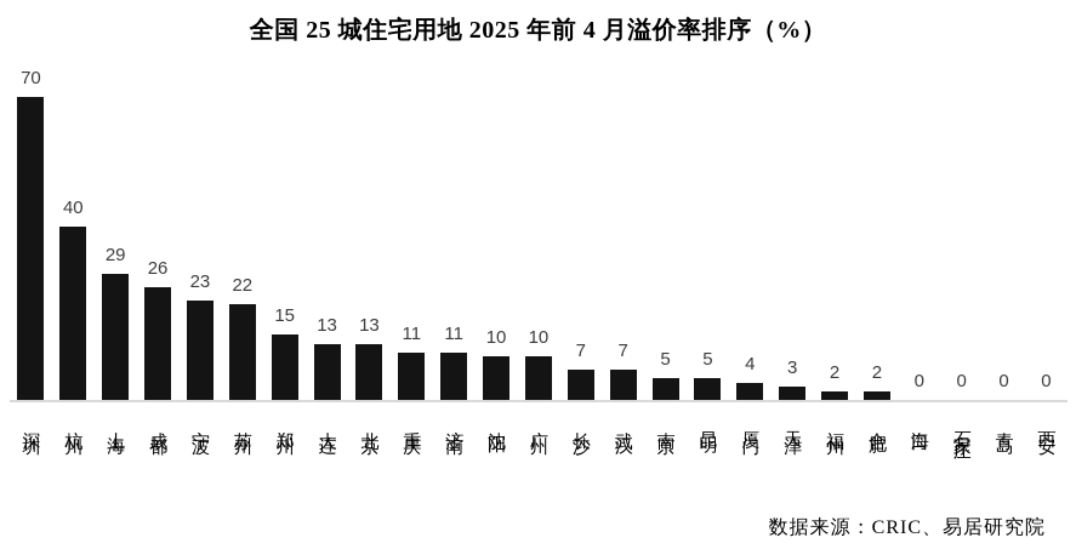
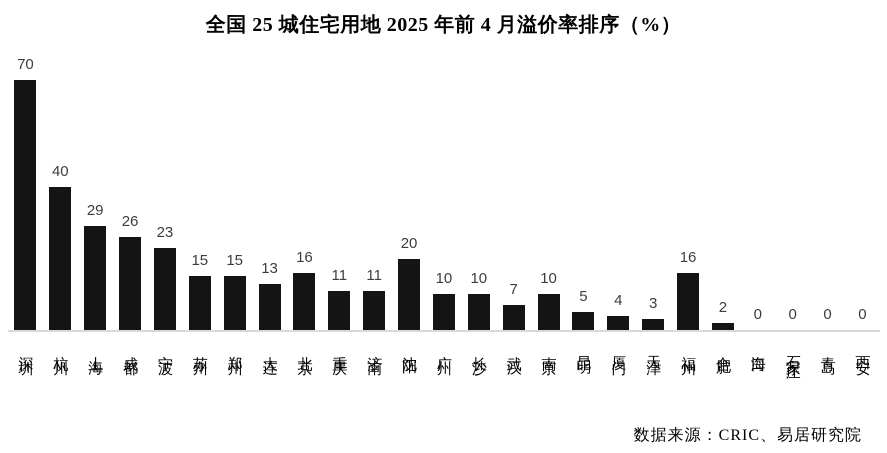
苏州: 22 -> 15
北京: 13 -> 16
沈阳: 10 -> 20
长沙: 7 -> 10
南京: 5 -> 10
福州: 2 -> 16
